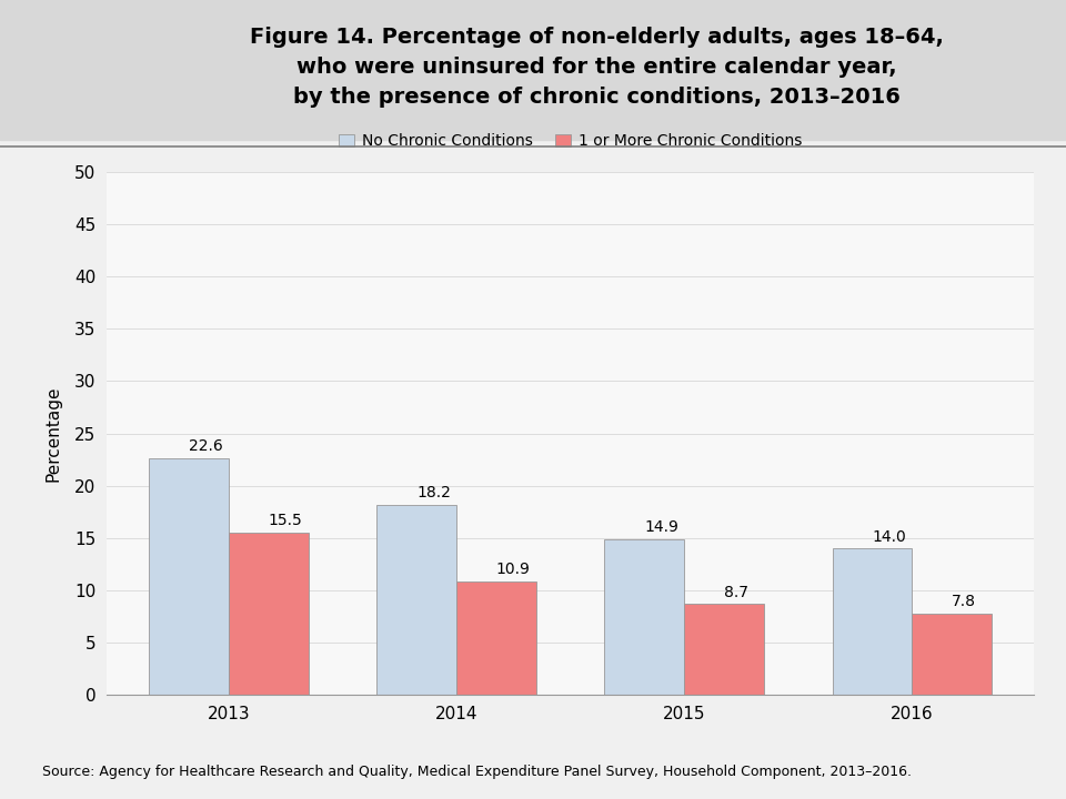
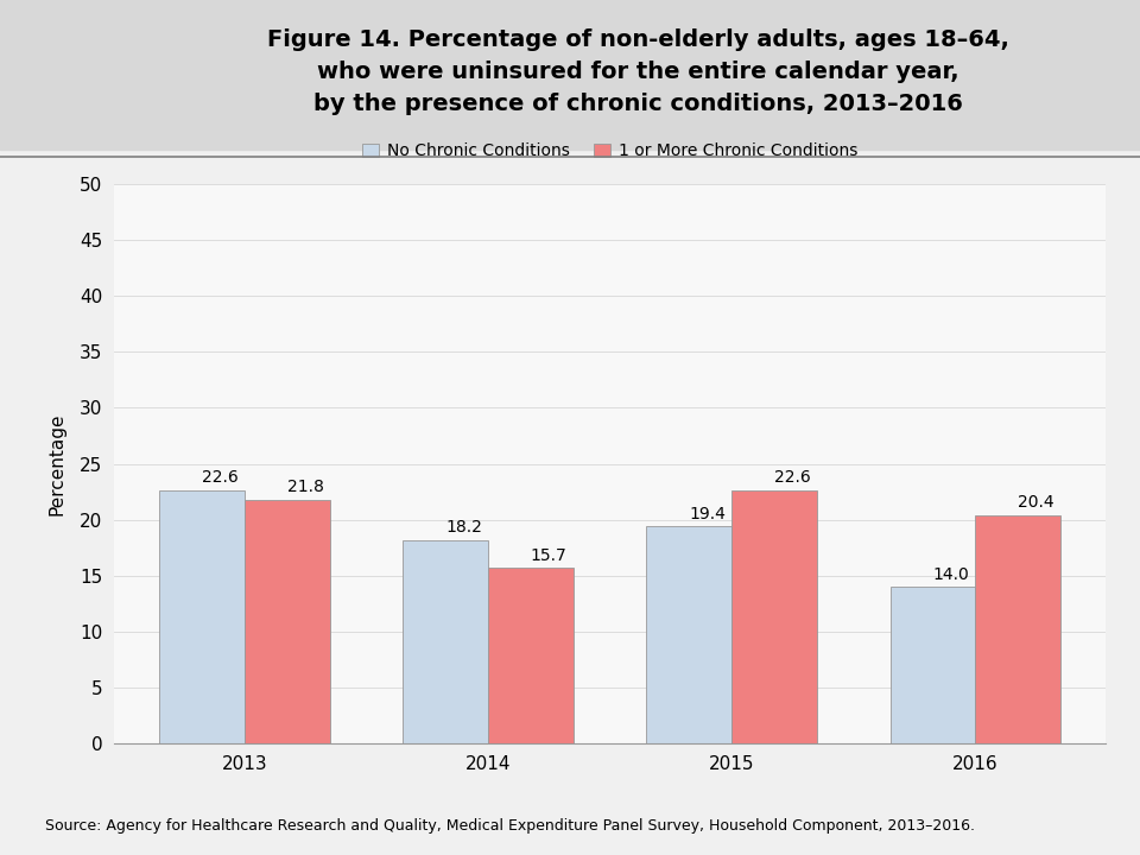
1 or More Chronic Conditions/2013: 15.5 -> 21.8
1 or More Chronic Conditions/2014: 10.9 -> 15.7
No Chronic Conditions/2015: 14.9 -> 19.4
1 or More Chronic Conditions/2015: 8.7 -> 22.6
1 or More Chronic Conditions/2016: 7.8 -> 20.4
